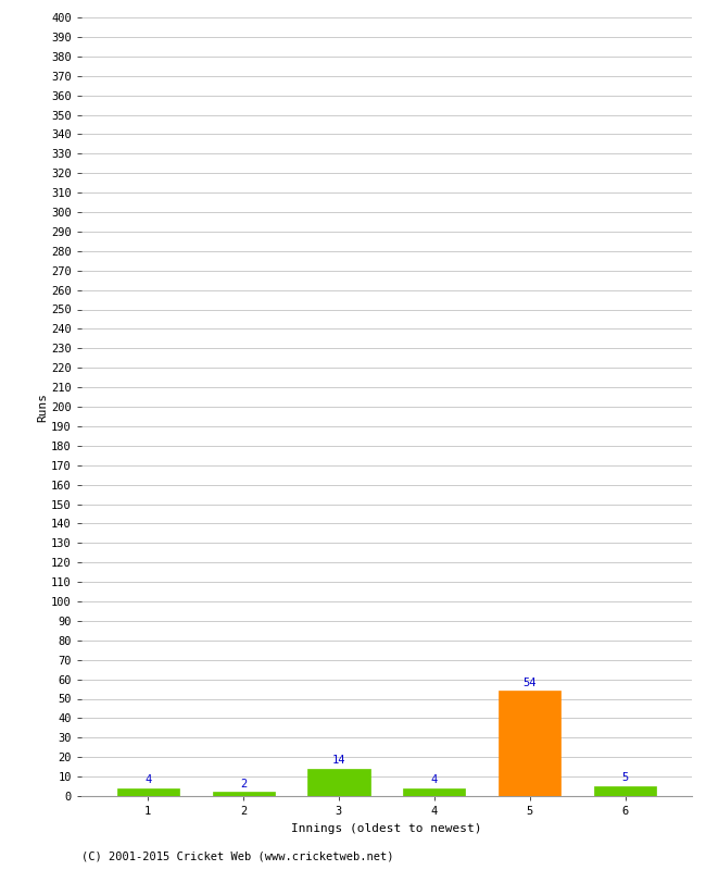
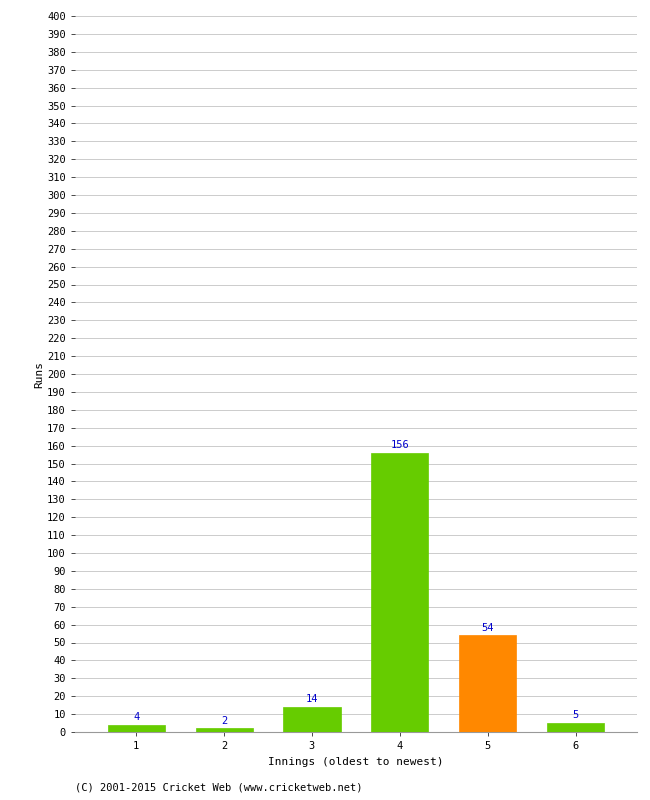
4: 4 -> 156
